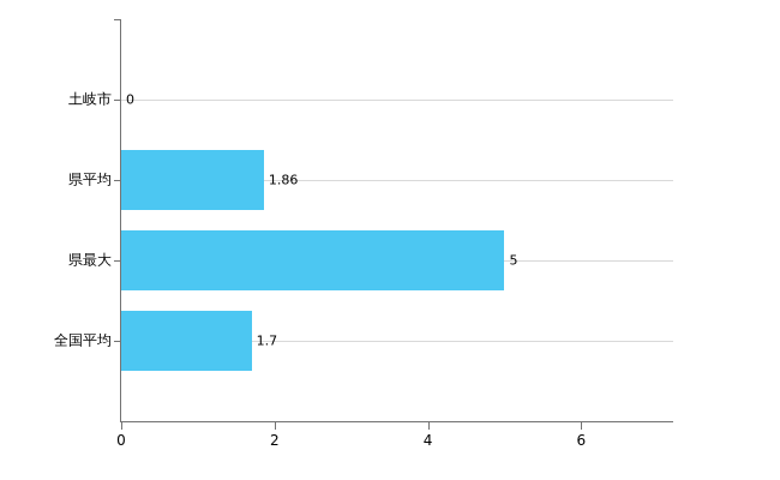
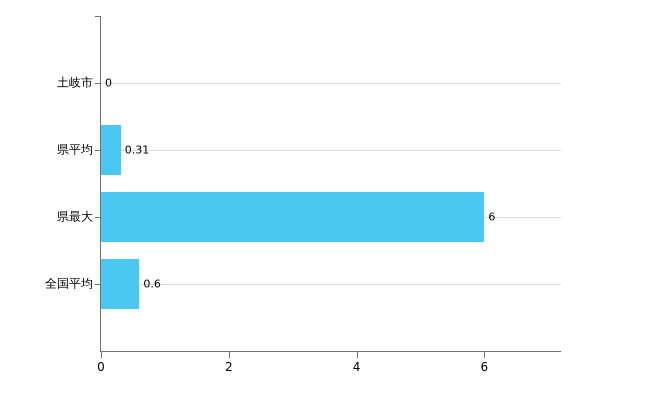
県平均: 1.86 -> 0.31
県最大: 5 -> 6
全国平均: 1.7 -> 0.6
